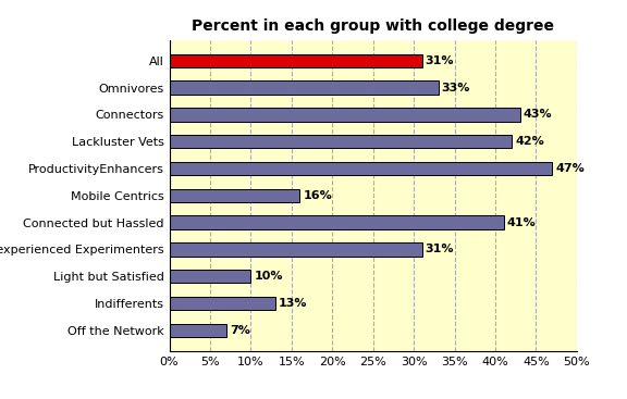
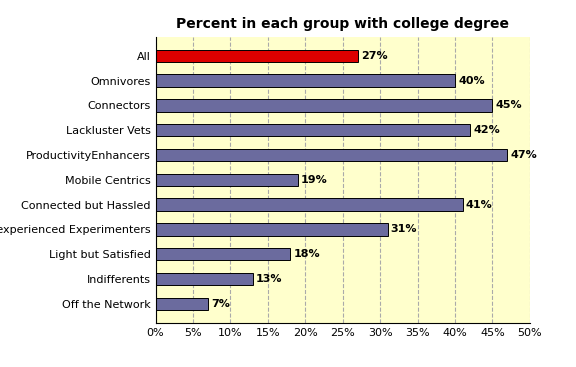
All: 31% -> 27%
Omnivores: 33% -> 40%
Connectors: 43% -> 45%
Mobile Centrics: 16% -> 19%
Light but Satisfied: 10% -> 18%
